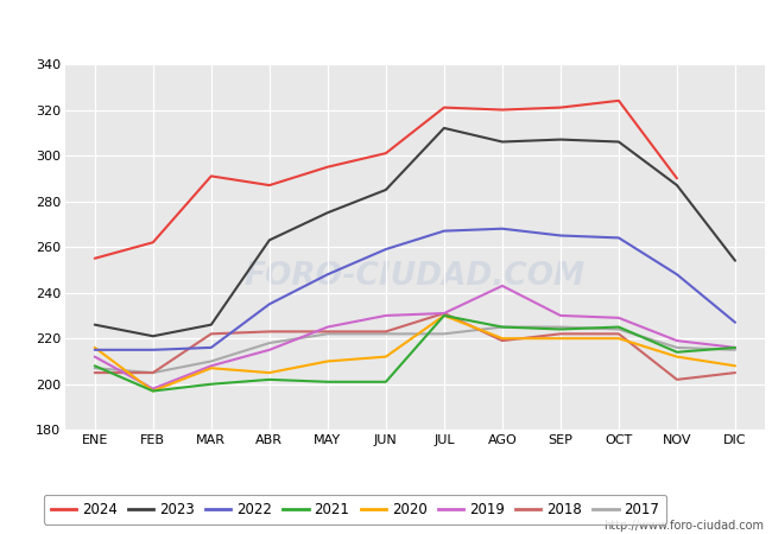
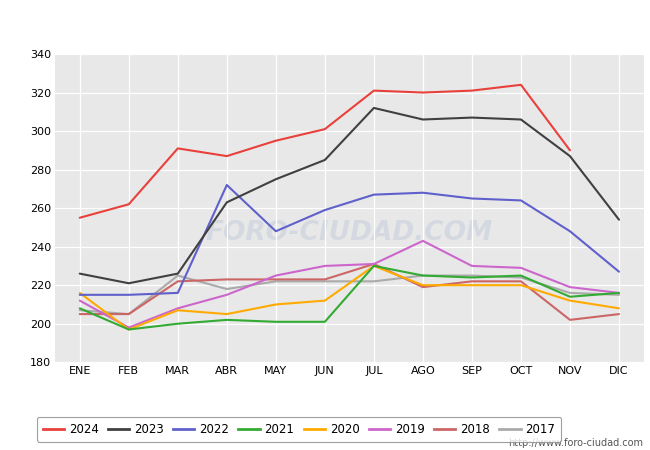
2017/MAR: 210 -> 225
2022/ABR: 235 -> 272
